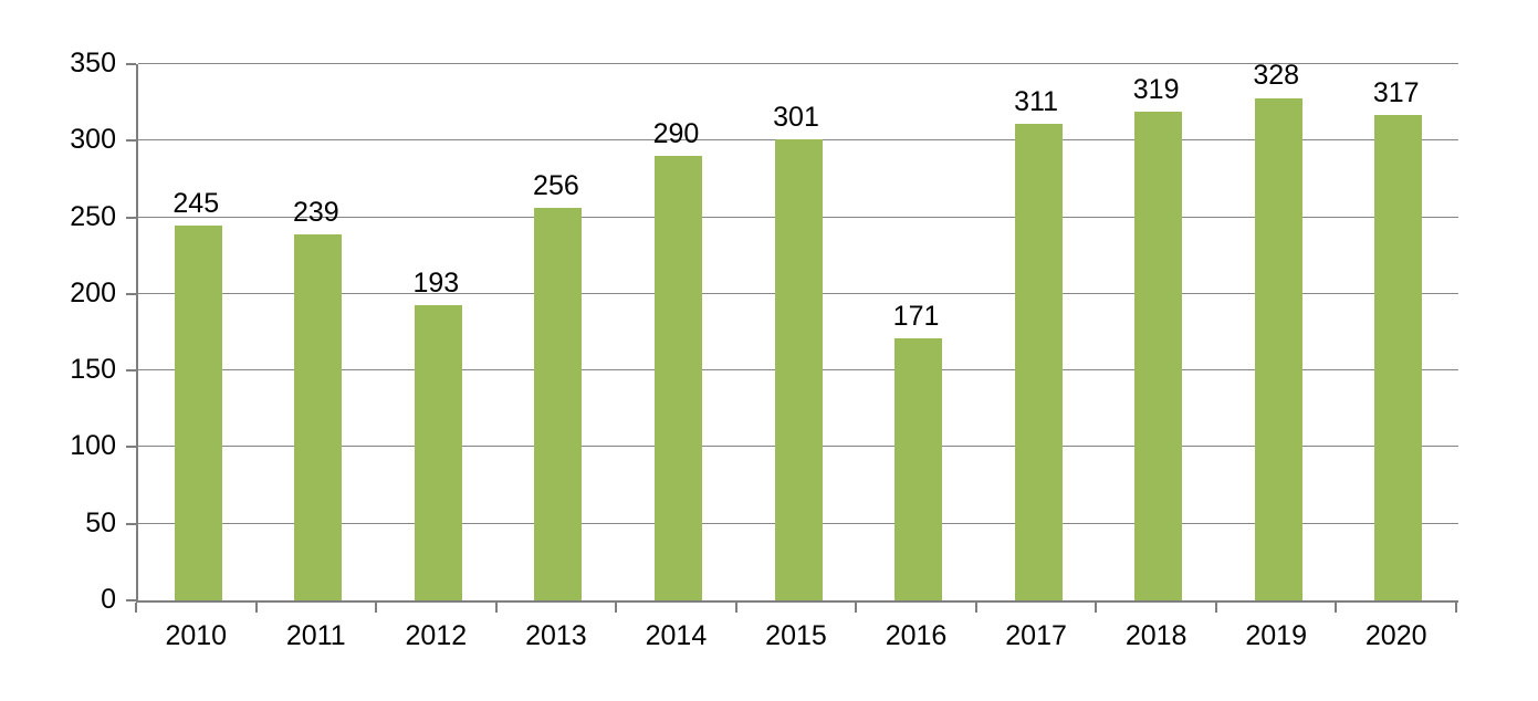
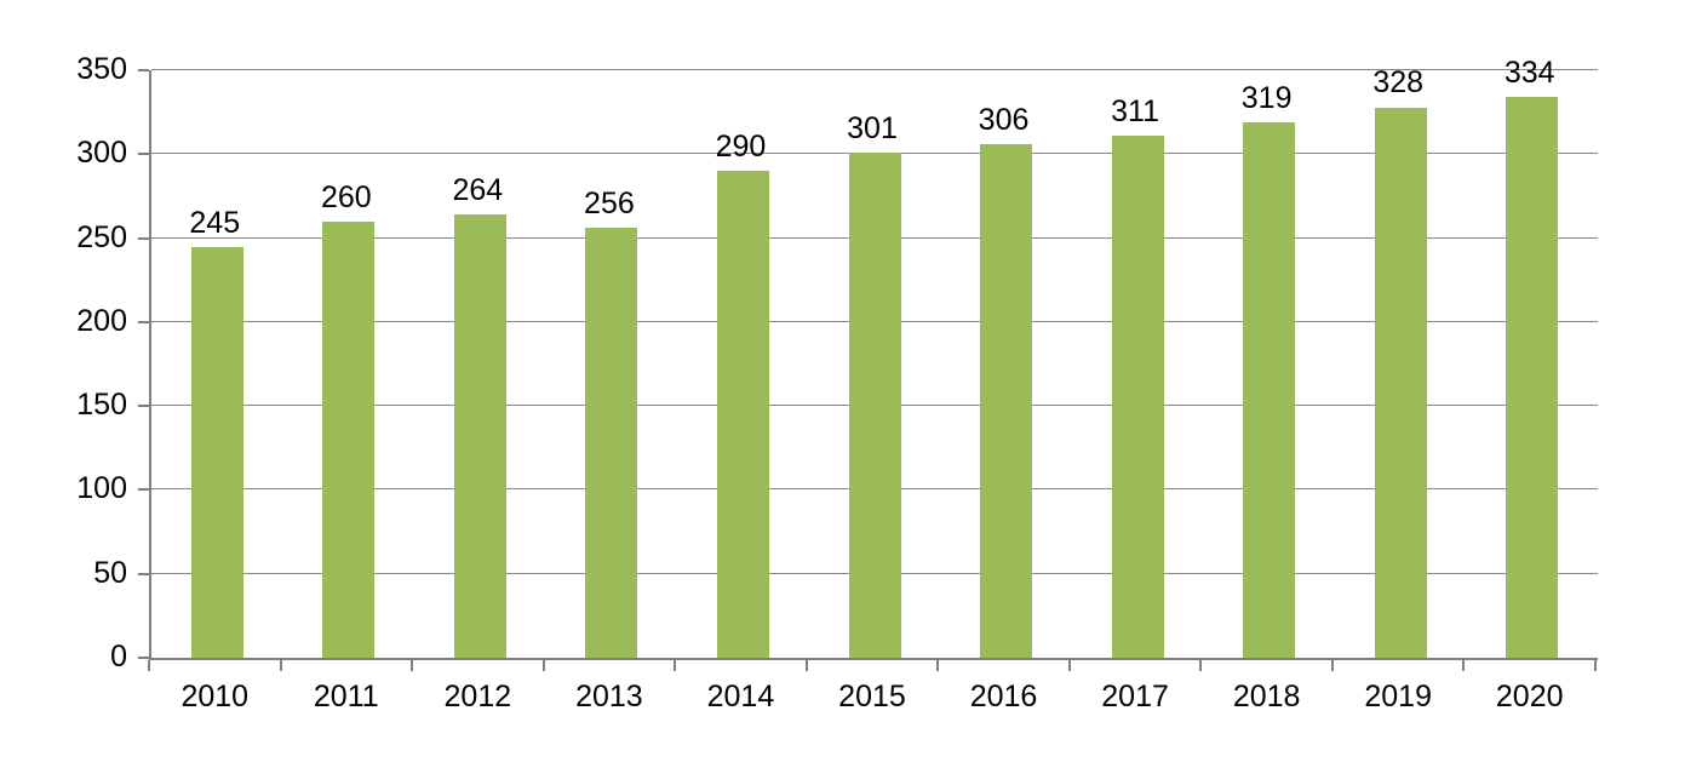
2011: 239 -> 260
2012: 193 -> 264
2016: 171 -> 306
2020: 317 -> 334
